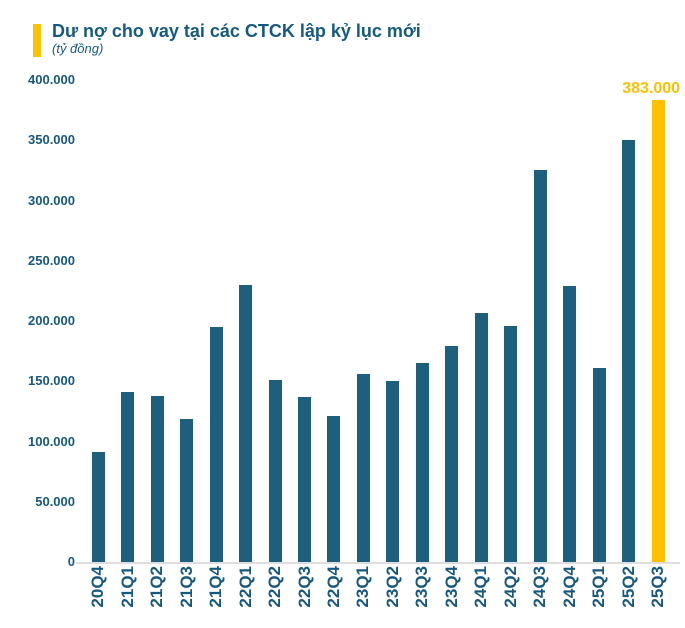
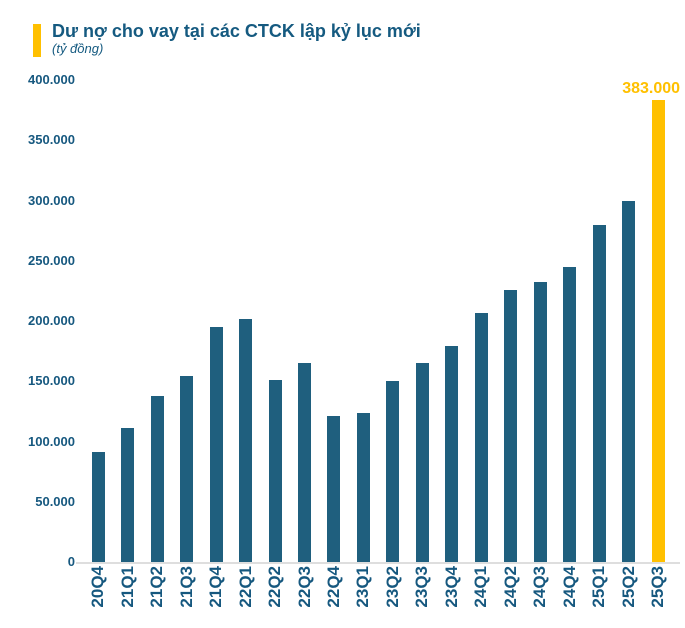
21Q1: 141000 -> 111000
21Q3: 119000 -> 154000
22Q1: 230000 -> 202000
22Q3: 137000 -> 165000
23Q1: 156000 -> 124000
24Q2: 196000 -> 226000
24Q3: 325000 -> 232000
24Q4: 229000 -> 245000
25Q1: 161000 -> 280000
25Q2: 350000 -> 300000
